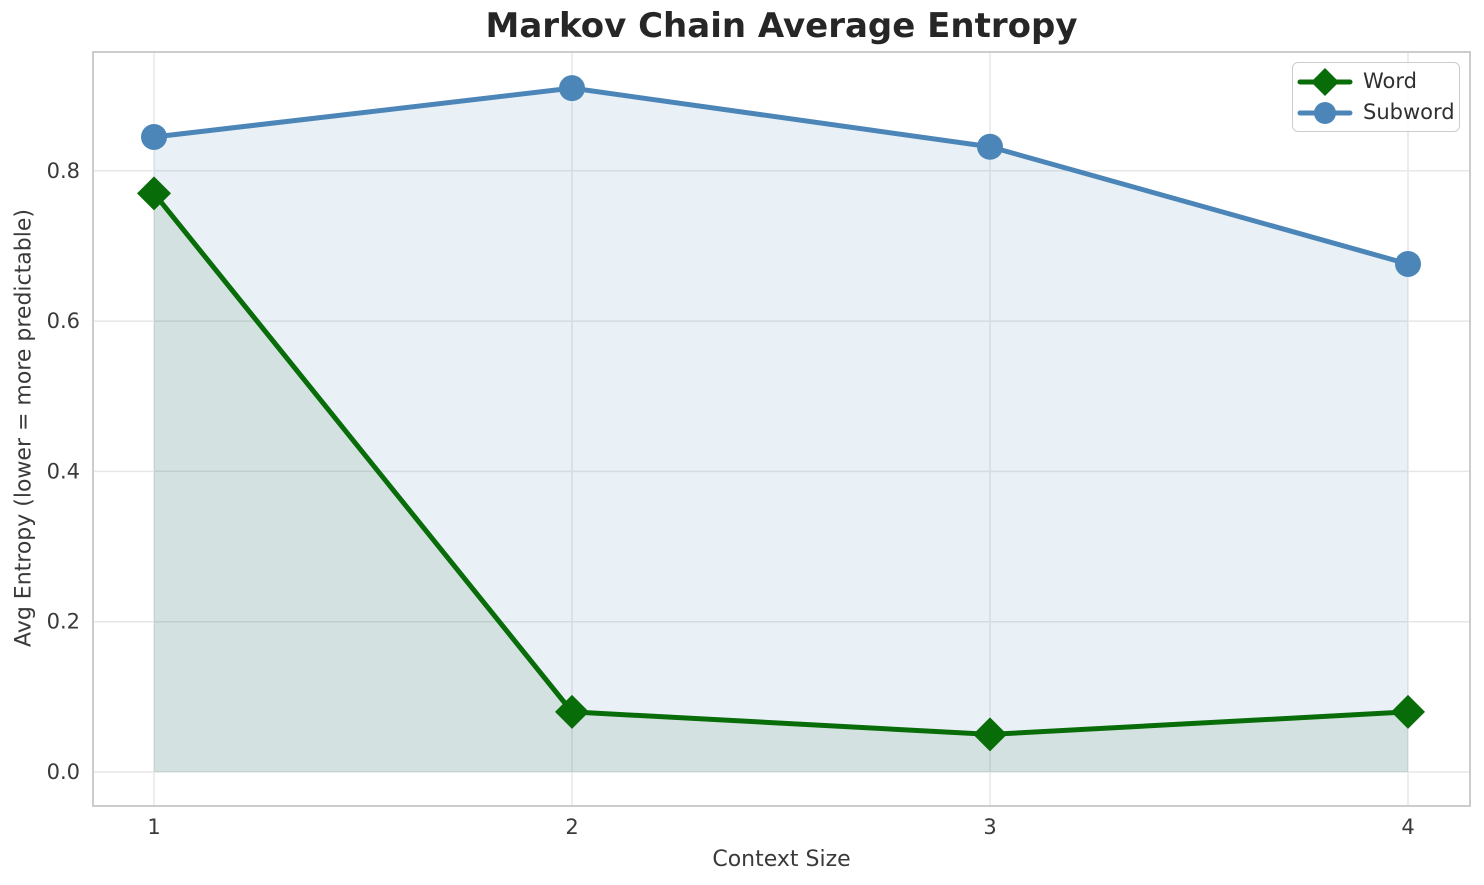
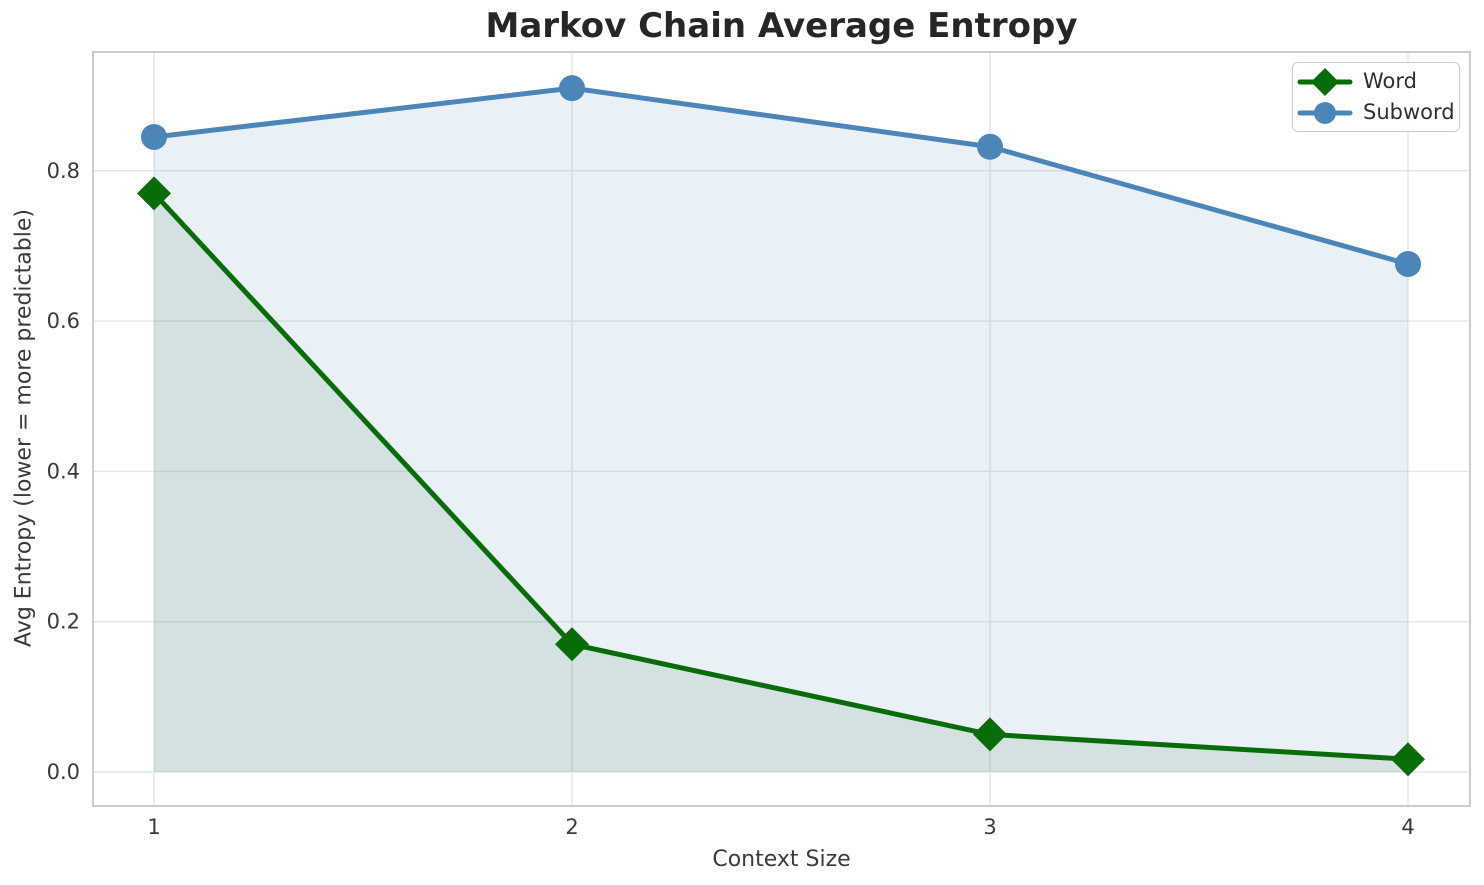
Word/2: 0.08 -> 0.17
Word/4: 0.08 -> 0.02
